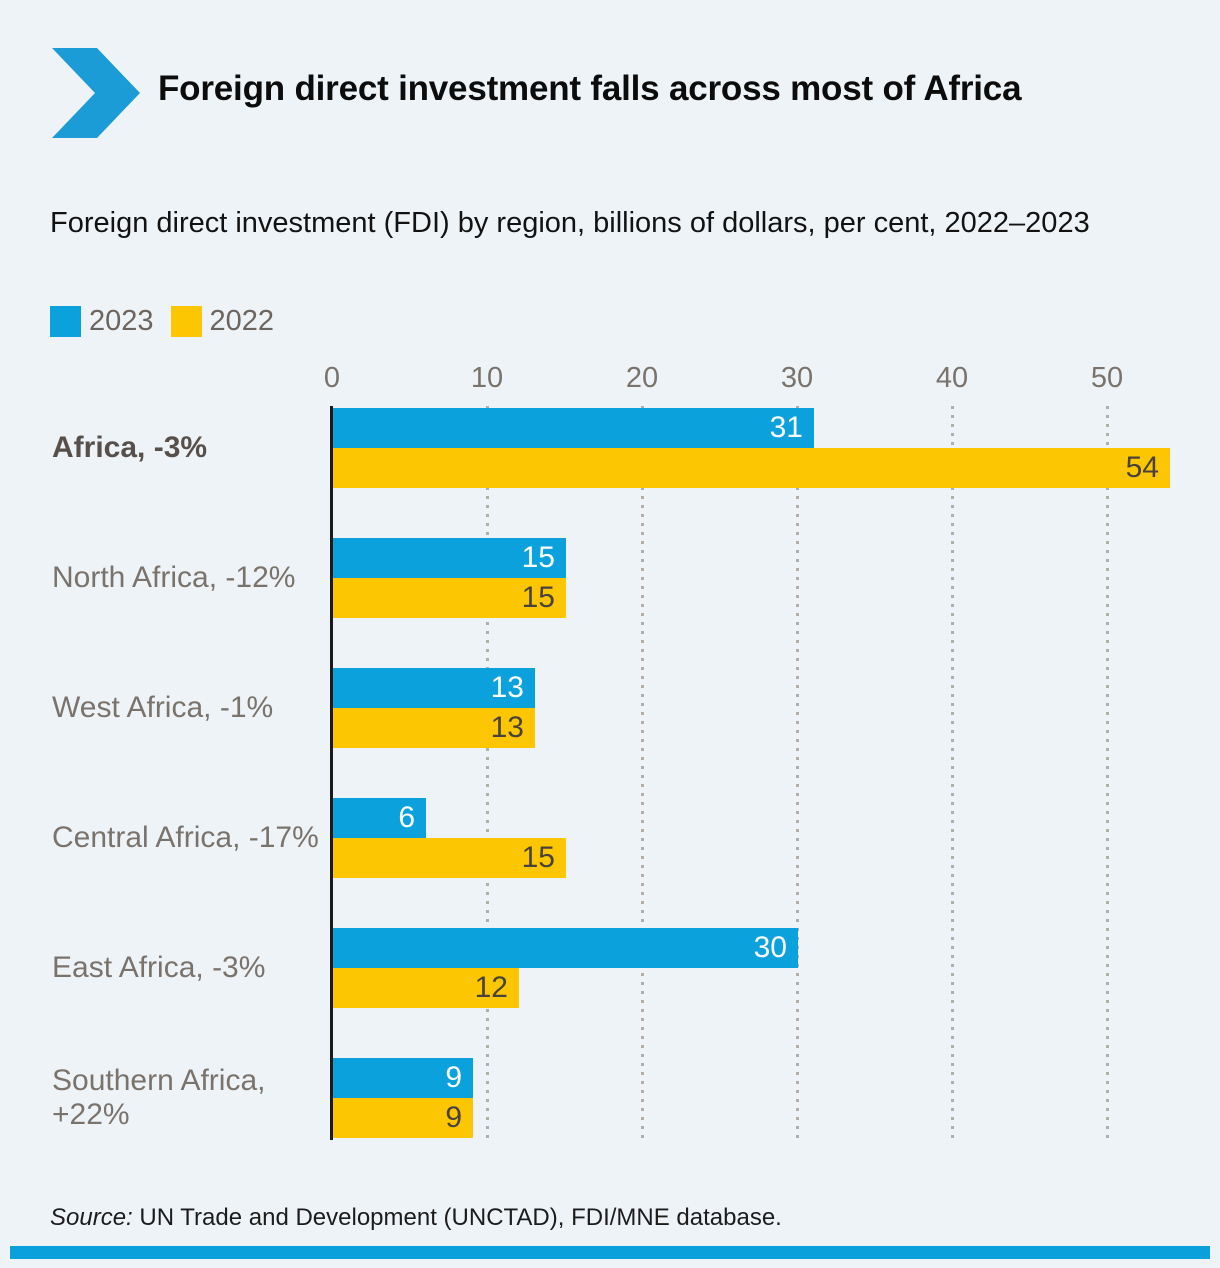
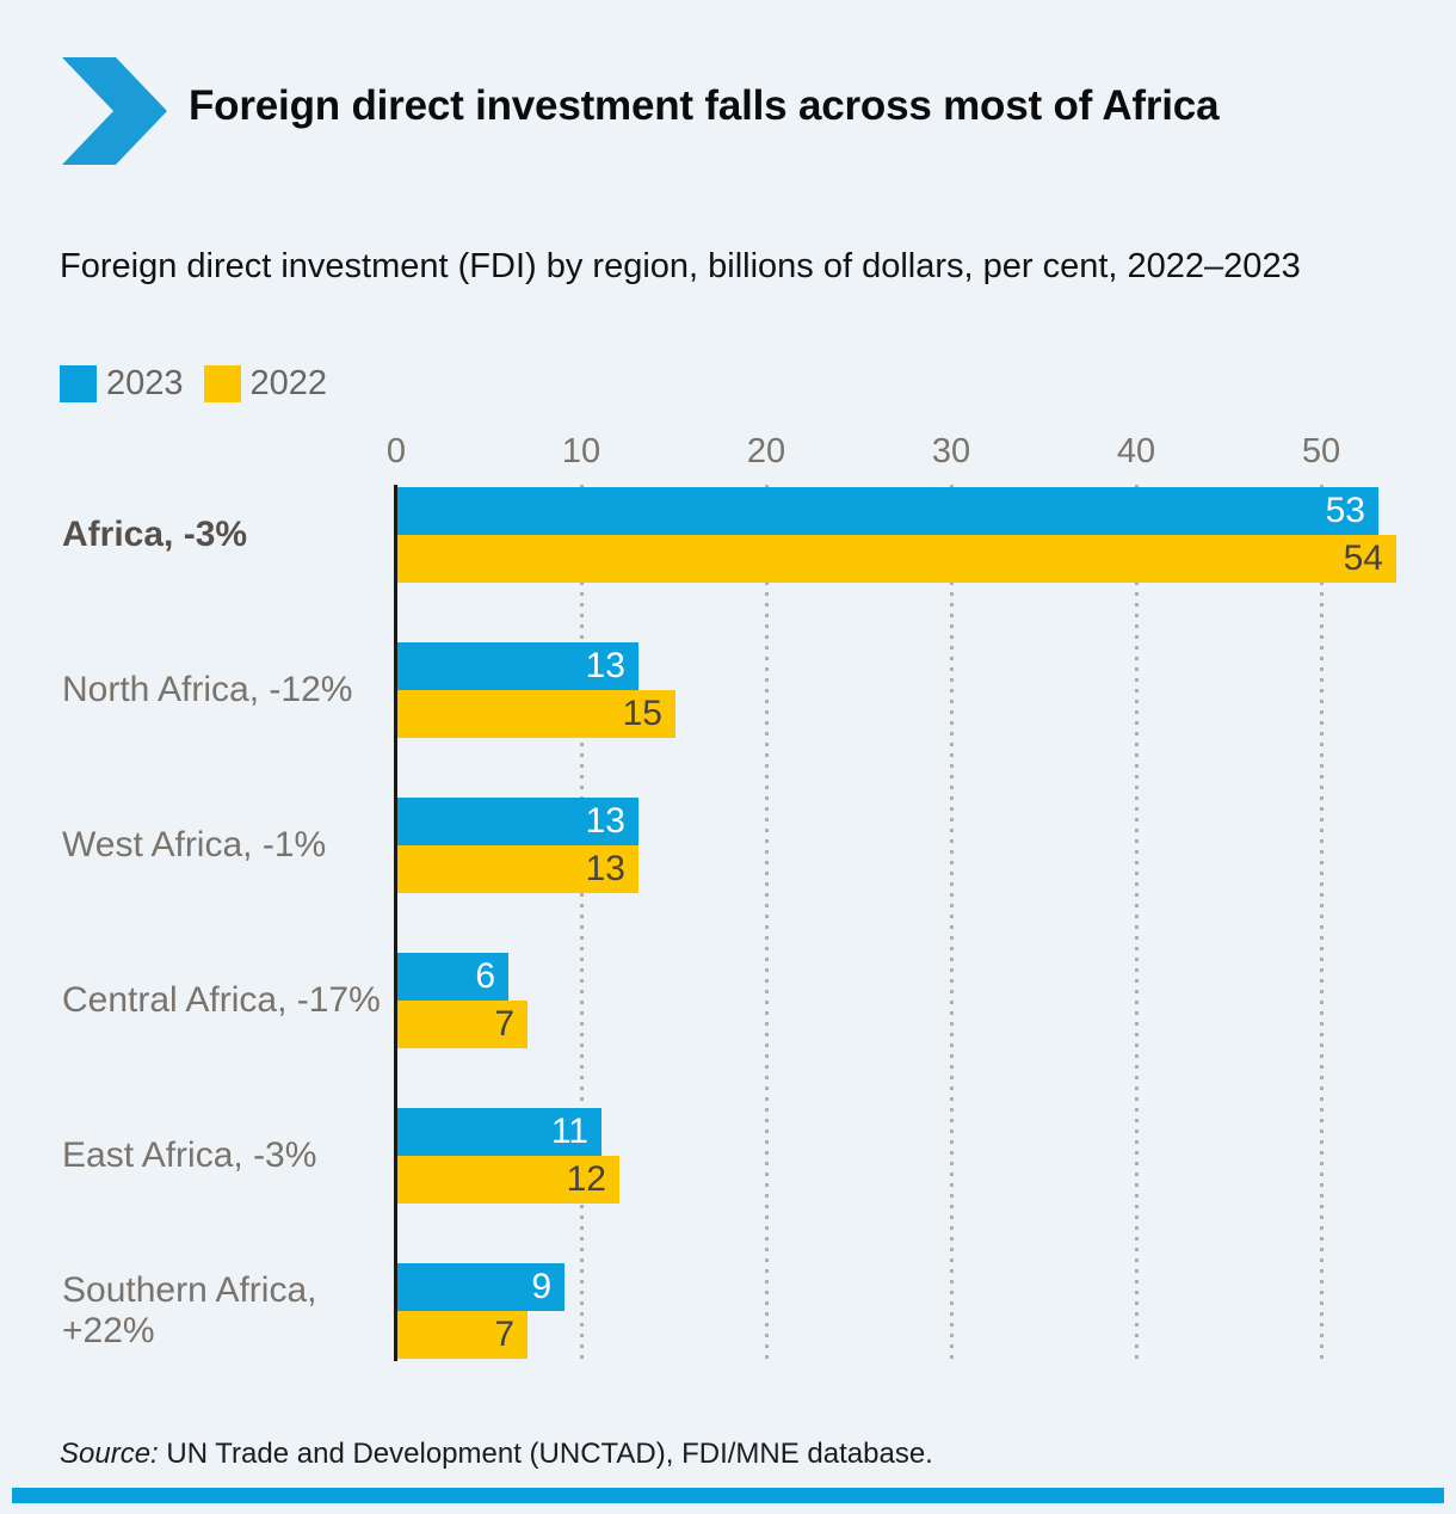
2023/Africa, -3%: 31 -> 53
2023/North Africa, -12%: 15 -> 13
2022/Central Africa, -17%: 15 -> 7
2023/East Africa, -3%: 30 -> 11
2022/Southern Africa, +22%: 9 -> 7
